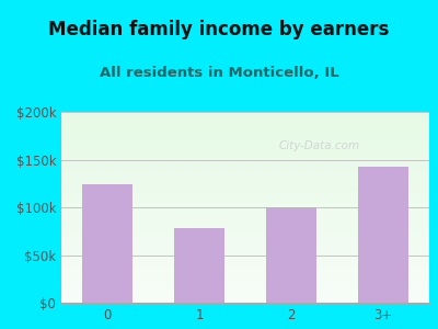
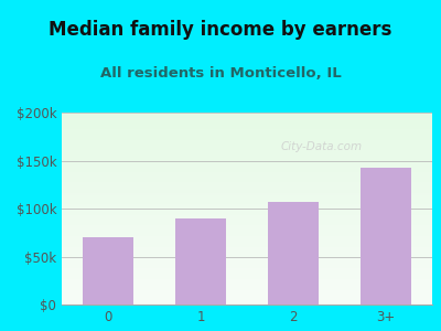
0: $124k -> $70k
1: $78k -> $90k
2: $100k -> $107k
